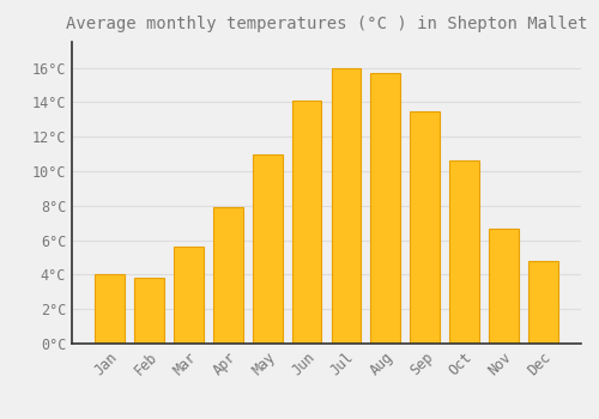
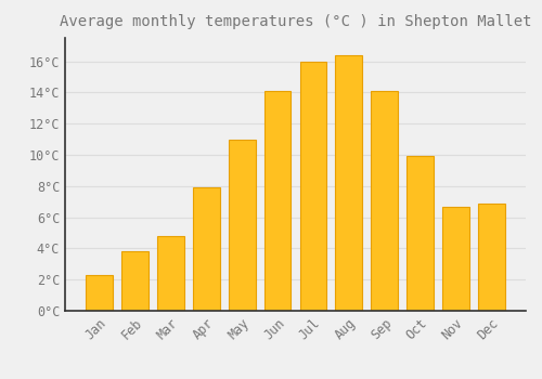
Jan: 4.0°C -> 2.3°C
Mar: 5.6°C -> 4.8°C
Aug: 15.7°C -> 16.4°C
Sep: 13.5°C -> 14.1°C
Oct: 10.6°C -> 9.9°C
Dec: 4.8°C -> 6.9°C
